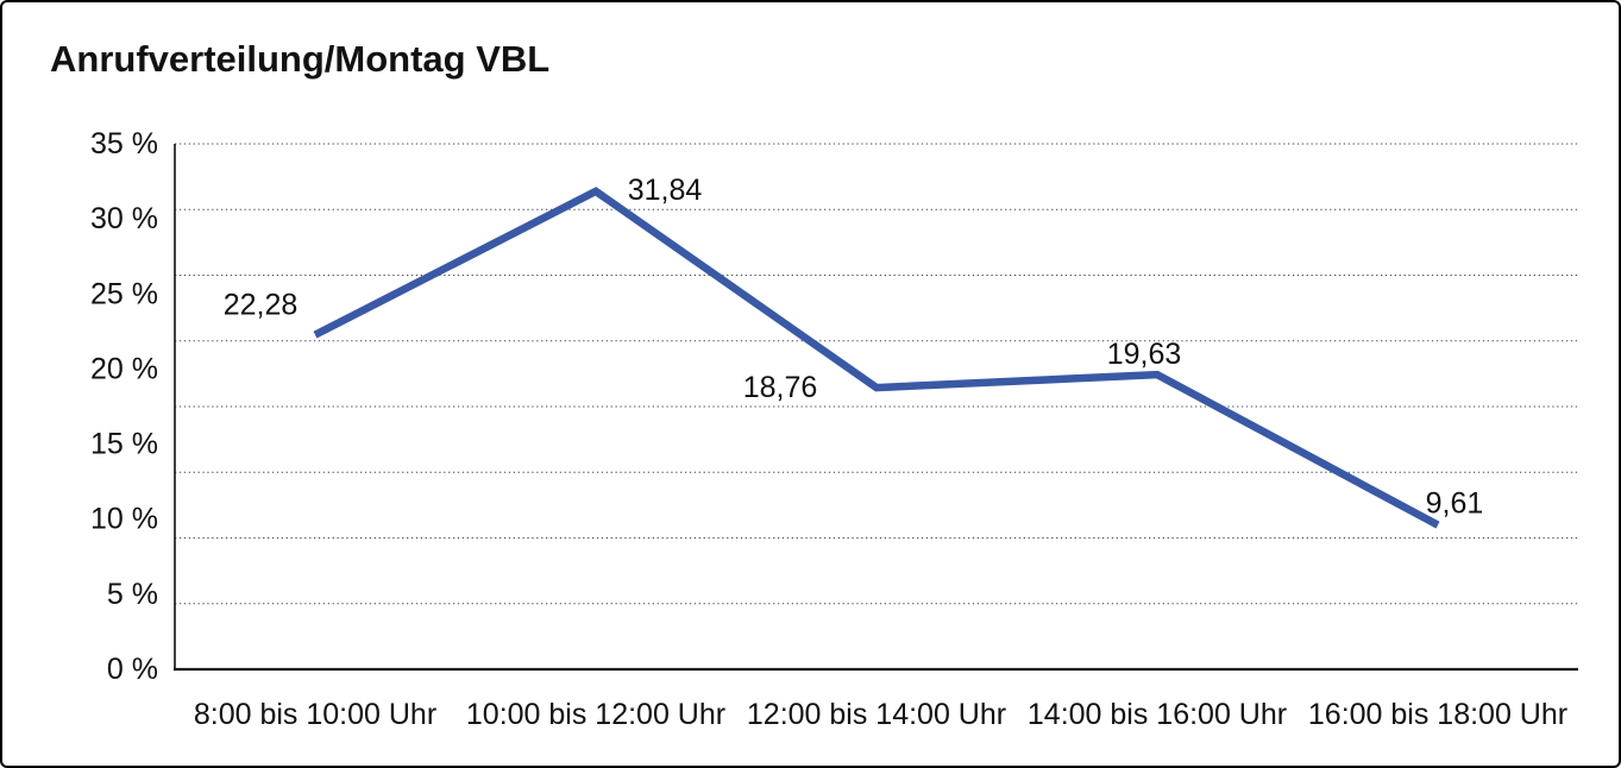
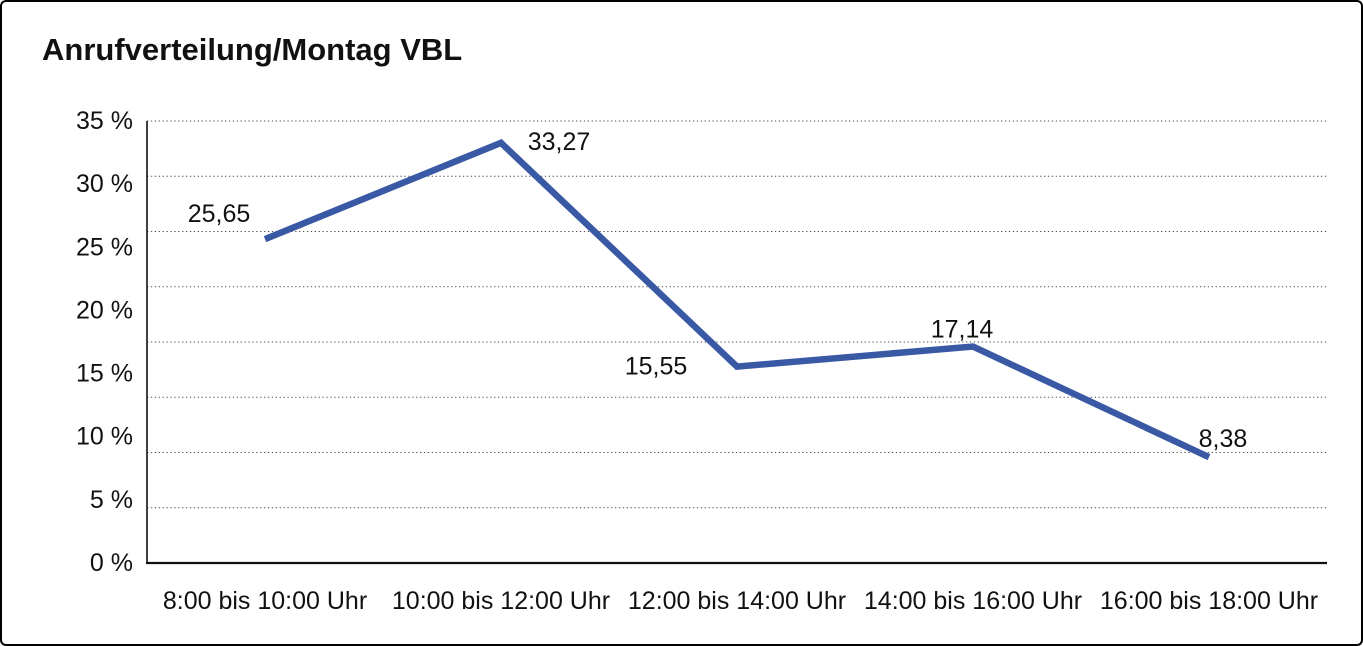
8:00 bis 10:00 Uhr: 22,28 -> 25,65
10:00 bis 12:00 Uhr: 31,84 -> 33,27
12:00 bis 14:00 Uhr: 18,76 -> 15,55
14:00 bis 16:00 Uhr: 19,63 -> 17,14
16:00 bis 18:00 Uhr: 9,61 -> 8,38
